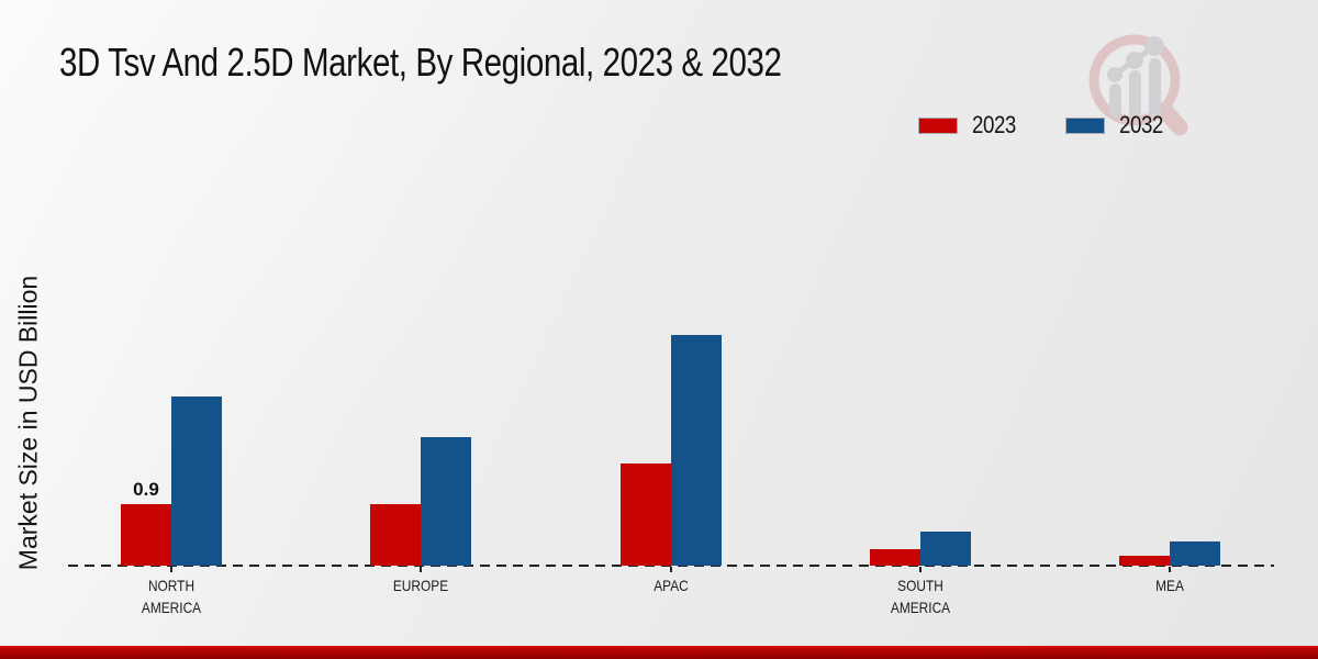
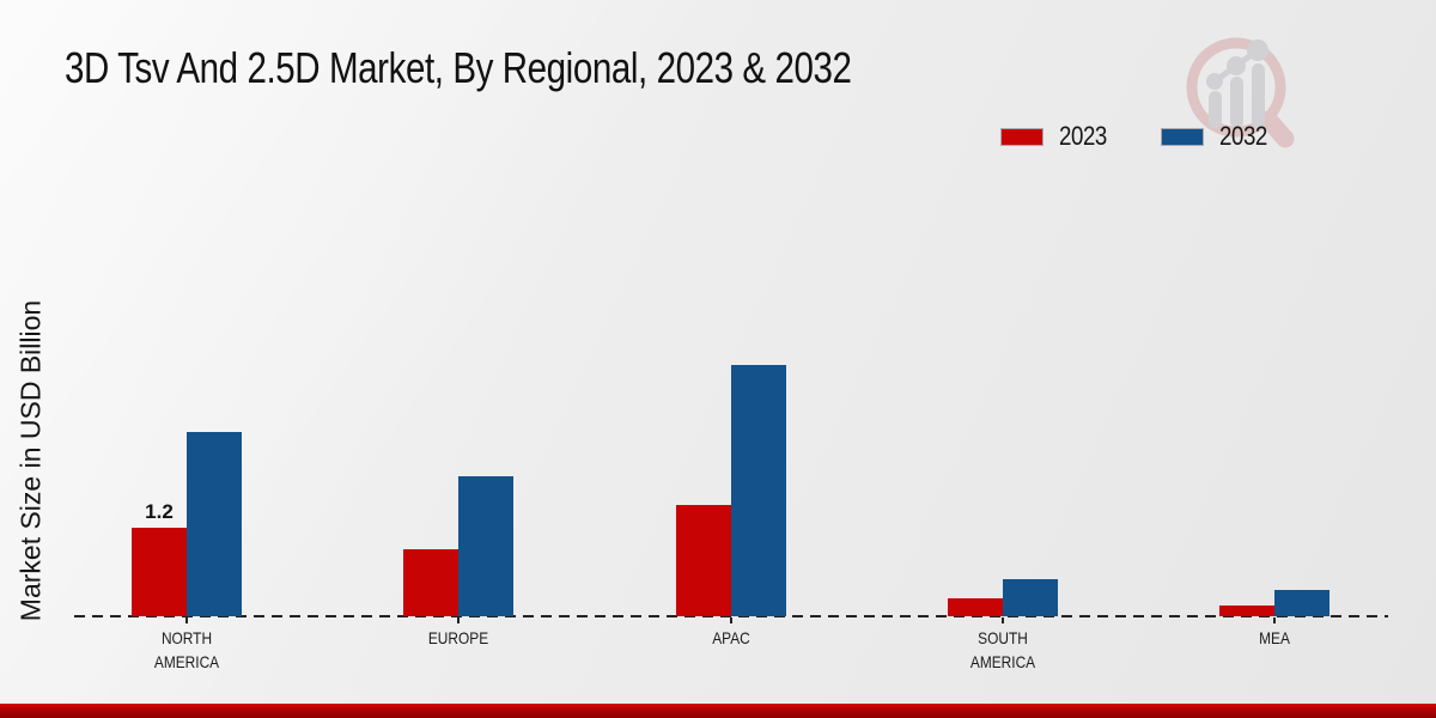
2023/NORTH AMERICA: 0.9 -> 1.2
